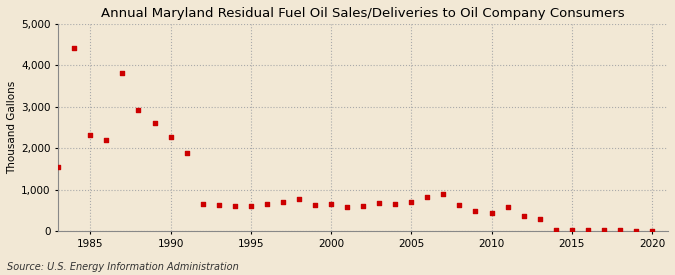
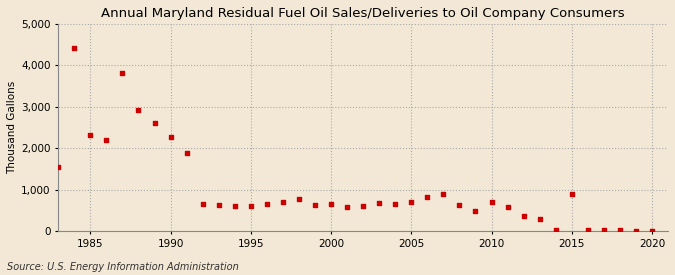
2010: 450 -> 700
2015: 30 -> 900
